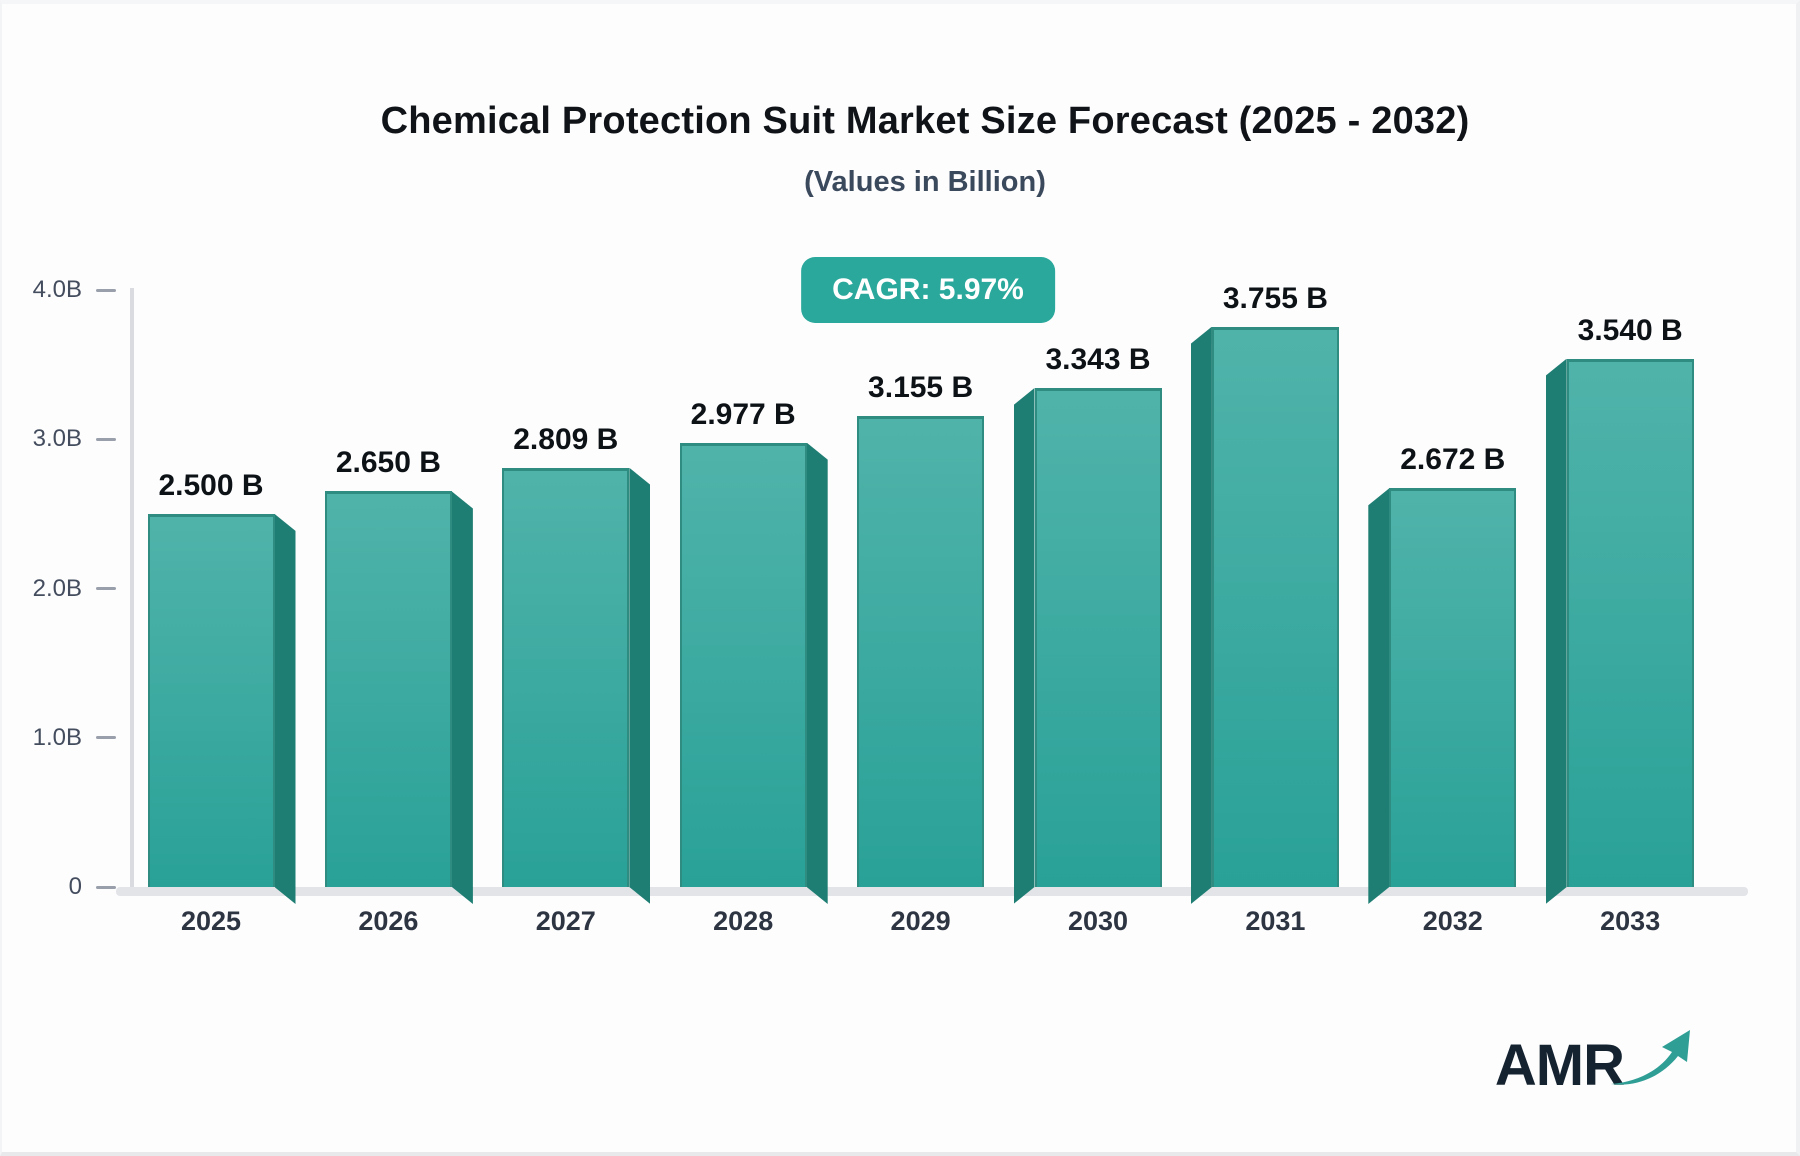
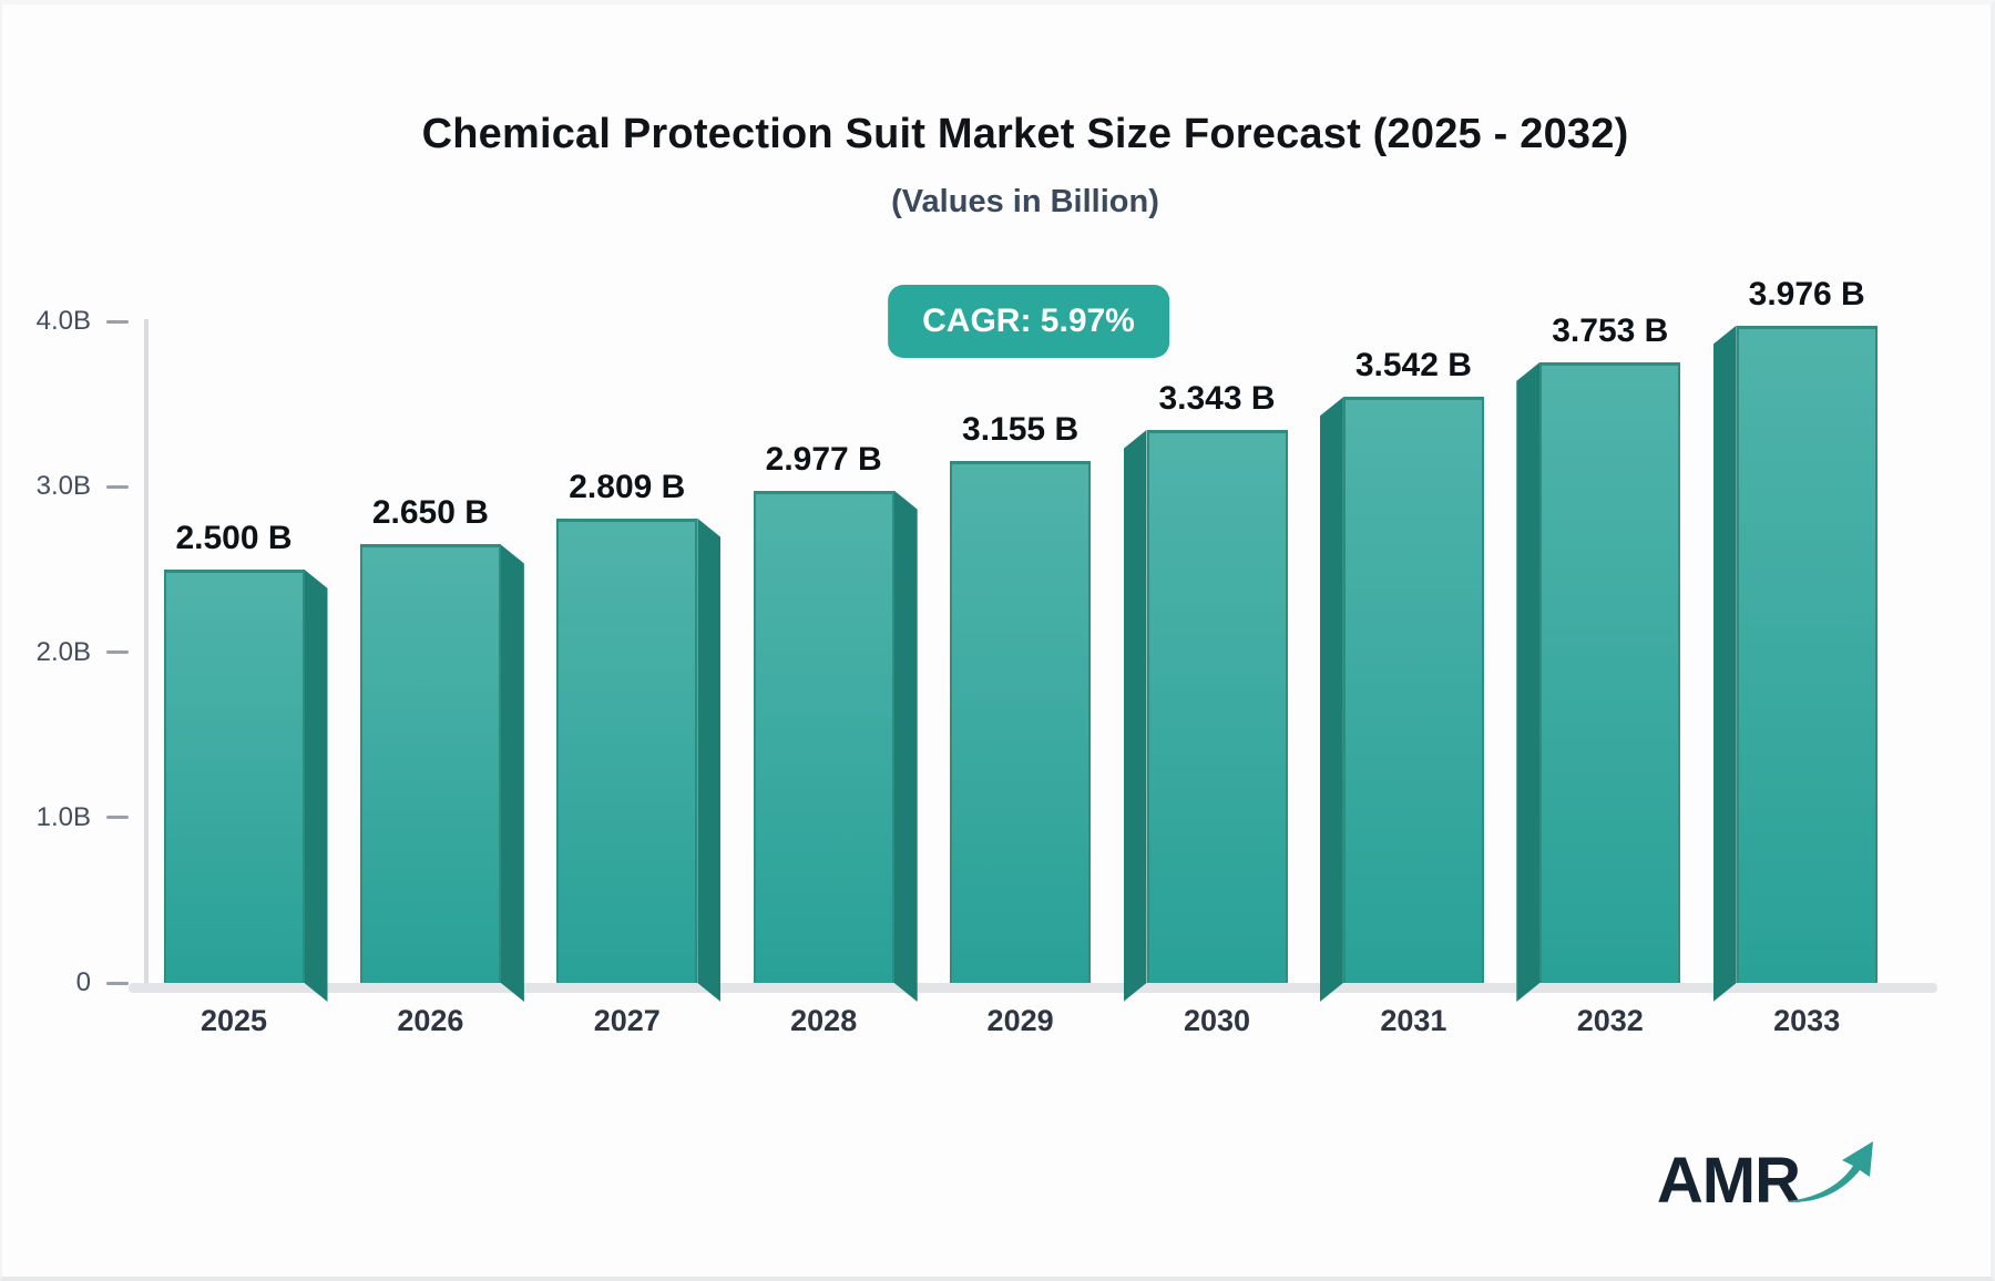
2031: 3.755 -> 3.542
2032: 2.672 -> 3.753
2033: 3.540 -> 3.976
